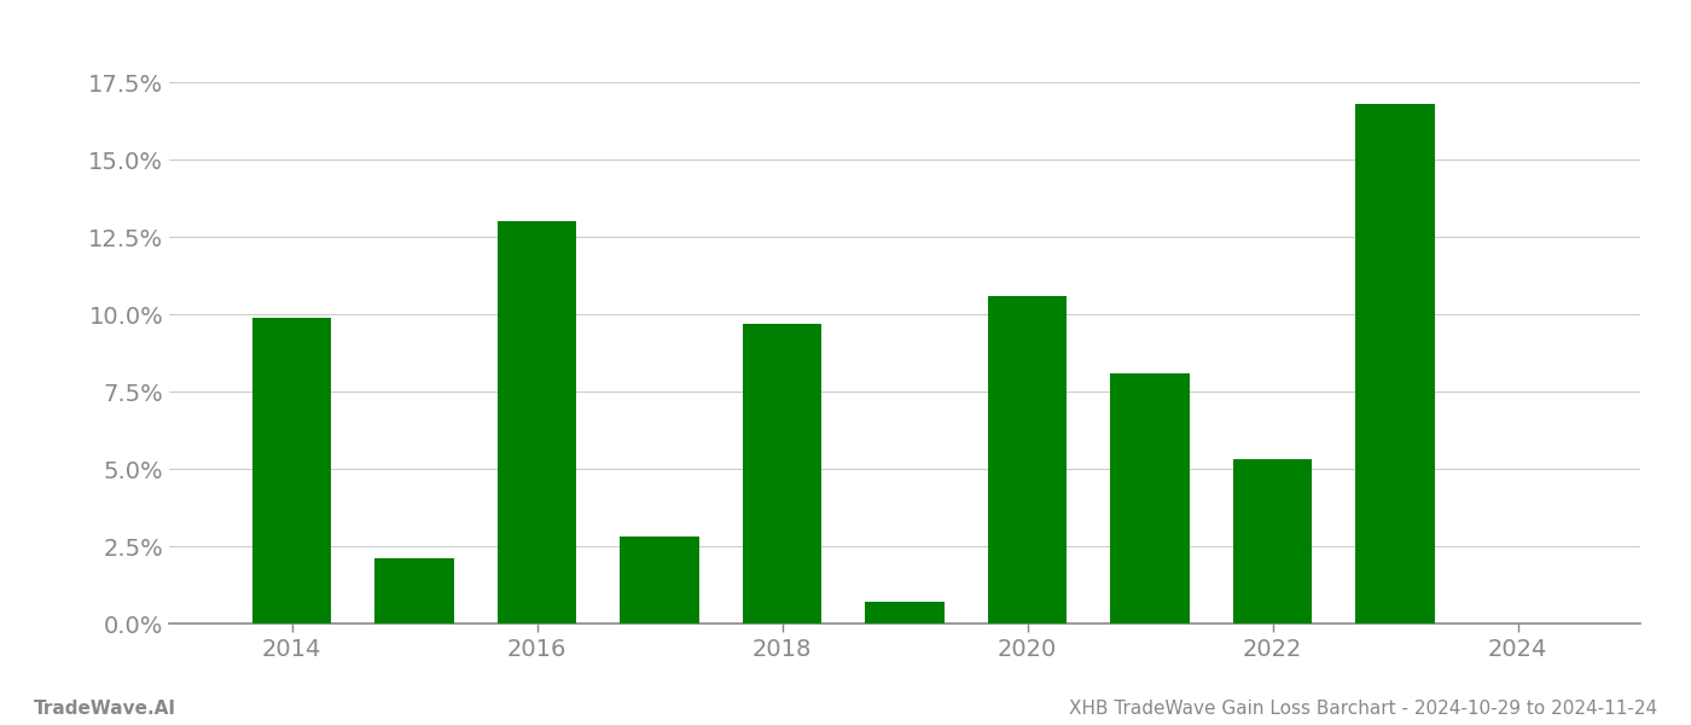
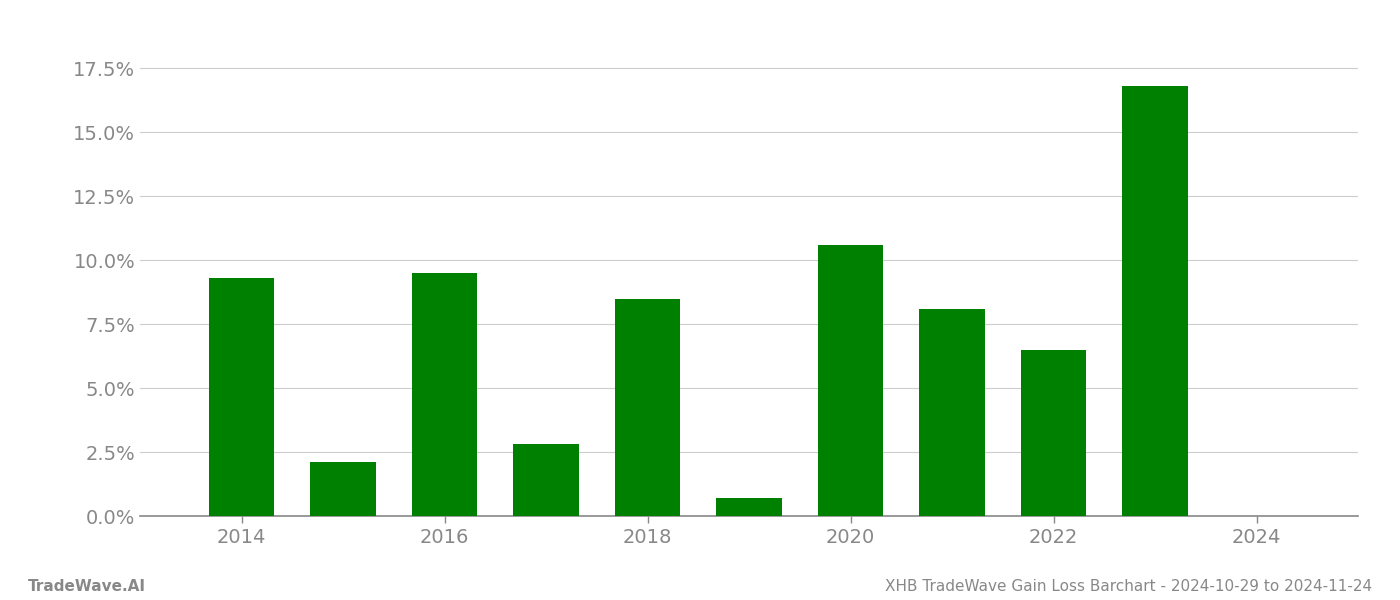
2014: 9.9% -> 9.3%
2016: 13.0% -> 9.5%
2018: 9.7% -> 8.5%
2022: 5.3% -> 6.5%
